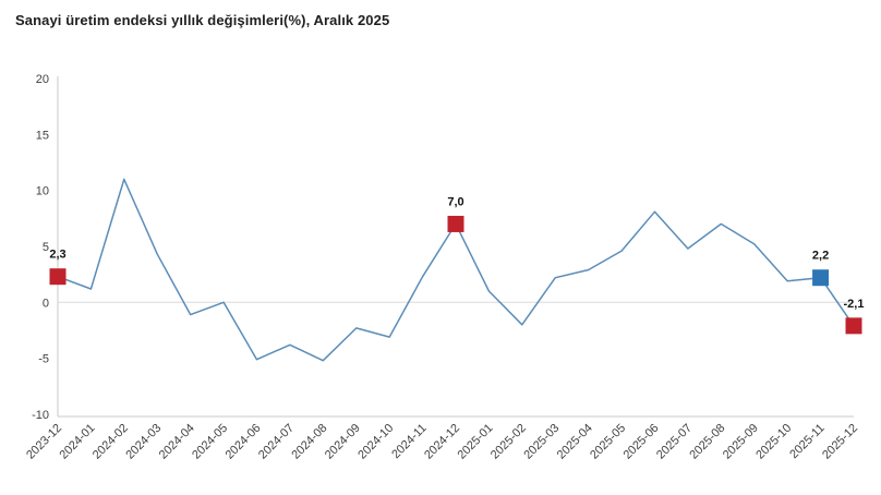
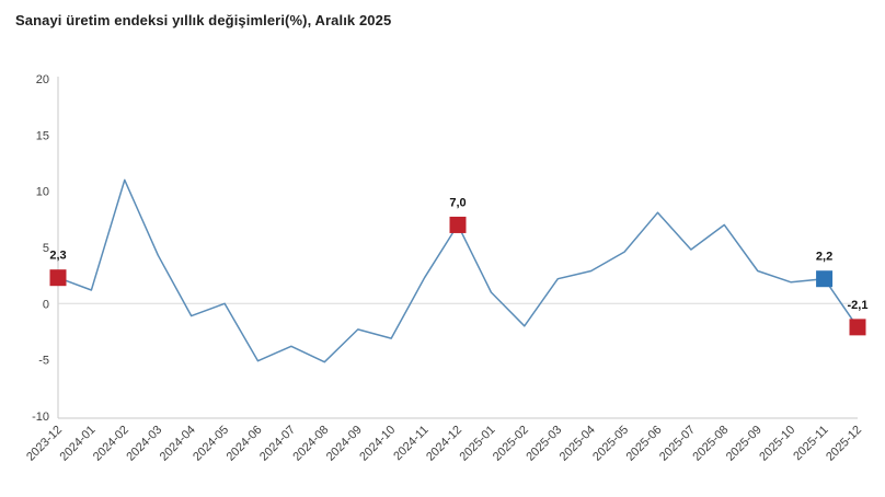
2025-09: 5.2 -> 2.9
